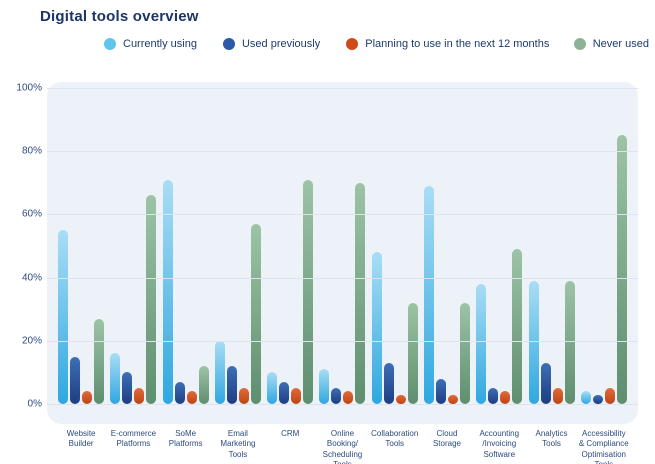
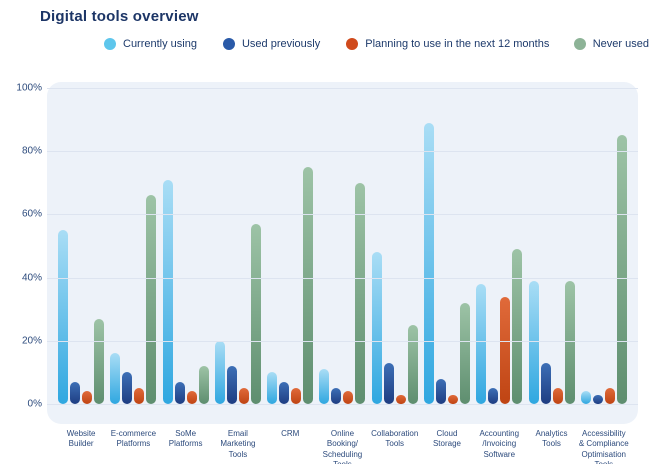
Used previously/Website Builder: 15% -> 7%
Never used/CRM: 71% -> 75%
Never used/Collaboration Tools: 32% -> 25%
Currently using/Cloud Storage: 69% -> 89%
Planning to use in the next 12 months/Accounting/Invoicing Software: 4% -> 34%
